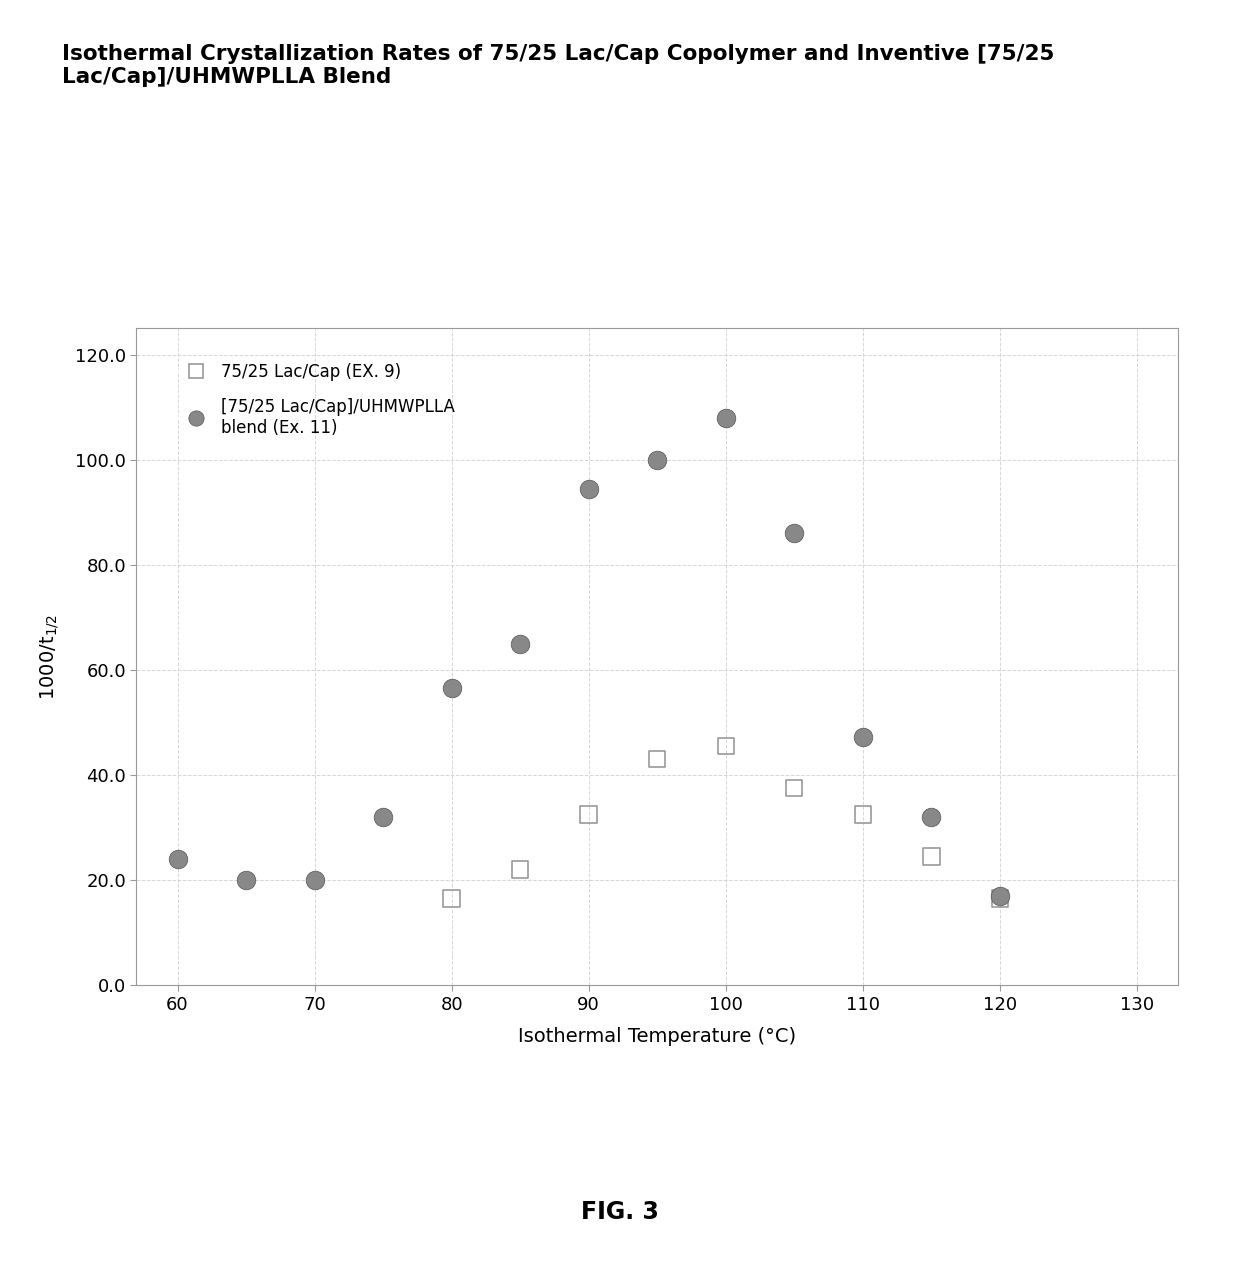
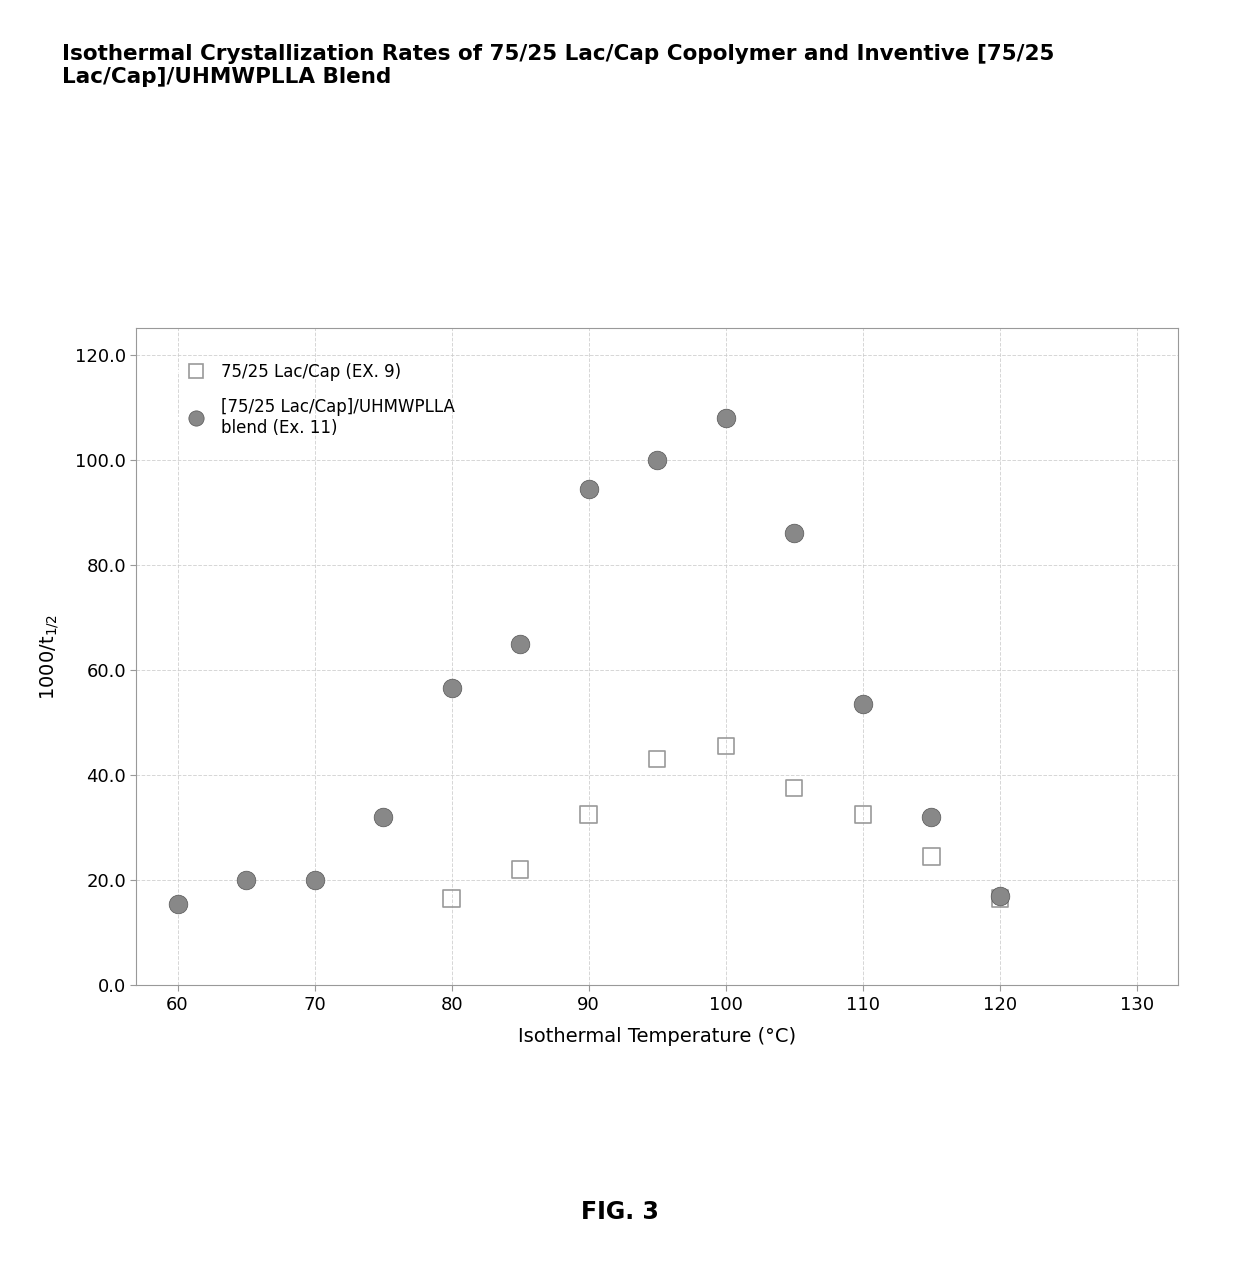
[75/25 Lac/Cap]/UHMWPLLA blend (Ex. 11)/60: 24.0 -> 15.5
[75/25 Lac/Cap]/UHMWPLLA blend (Ex. 11)/110: 47.2 -> 53.5
